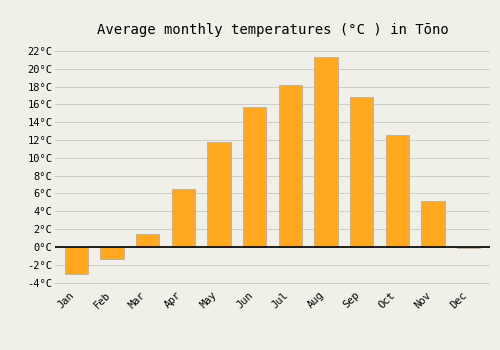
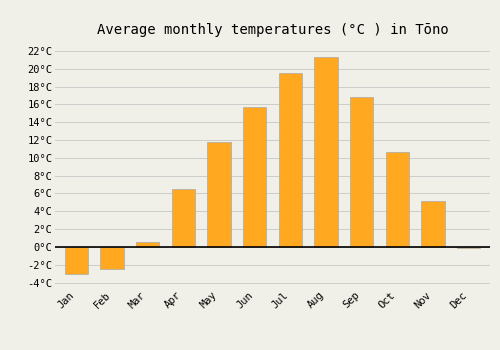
Feb: -1.4°C -> -2.5°C
Mar: 1.4°C -> 0.5°C
Jul: 18.2°C -> 19.5°C
Oct: 12.6°C -> 10.7°C
